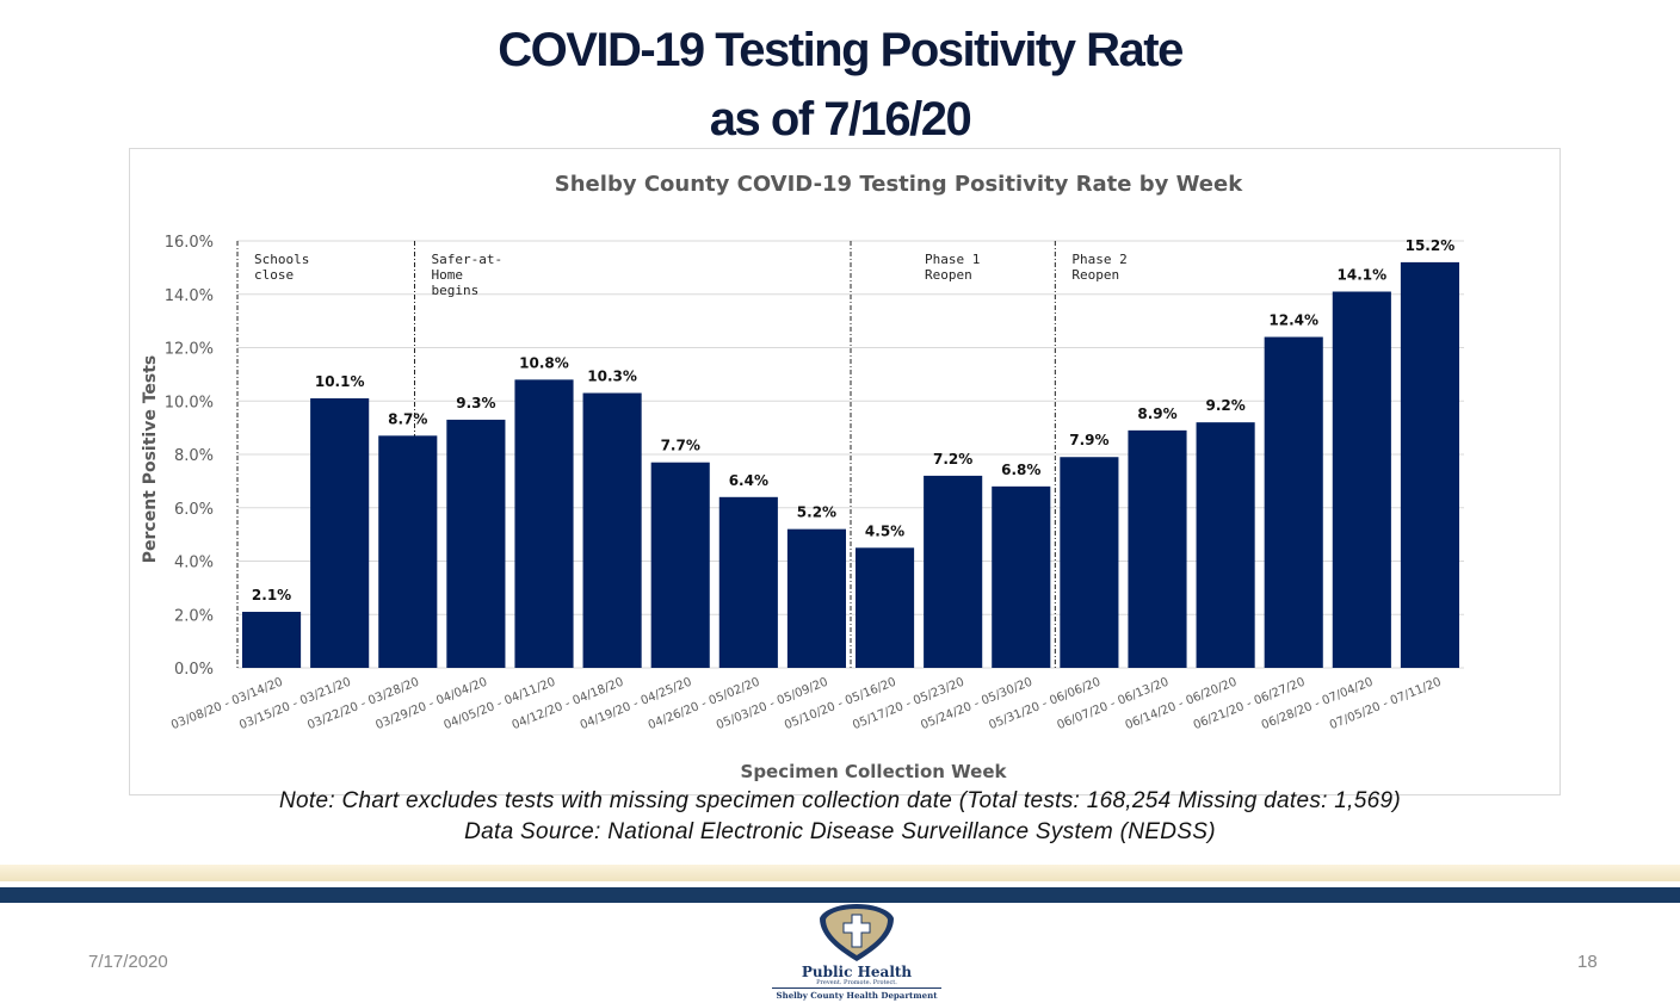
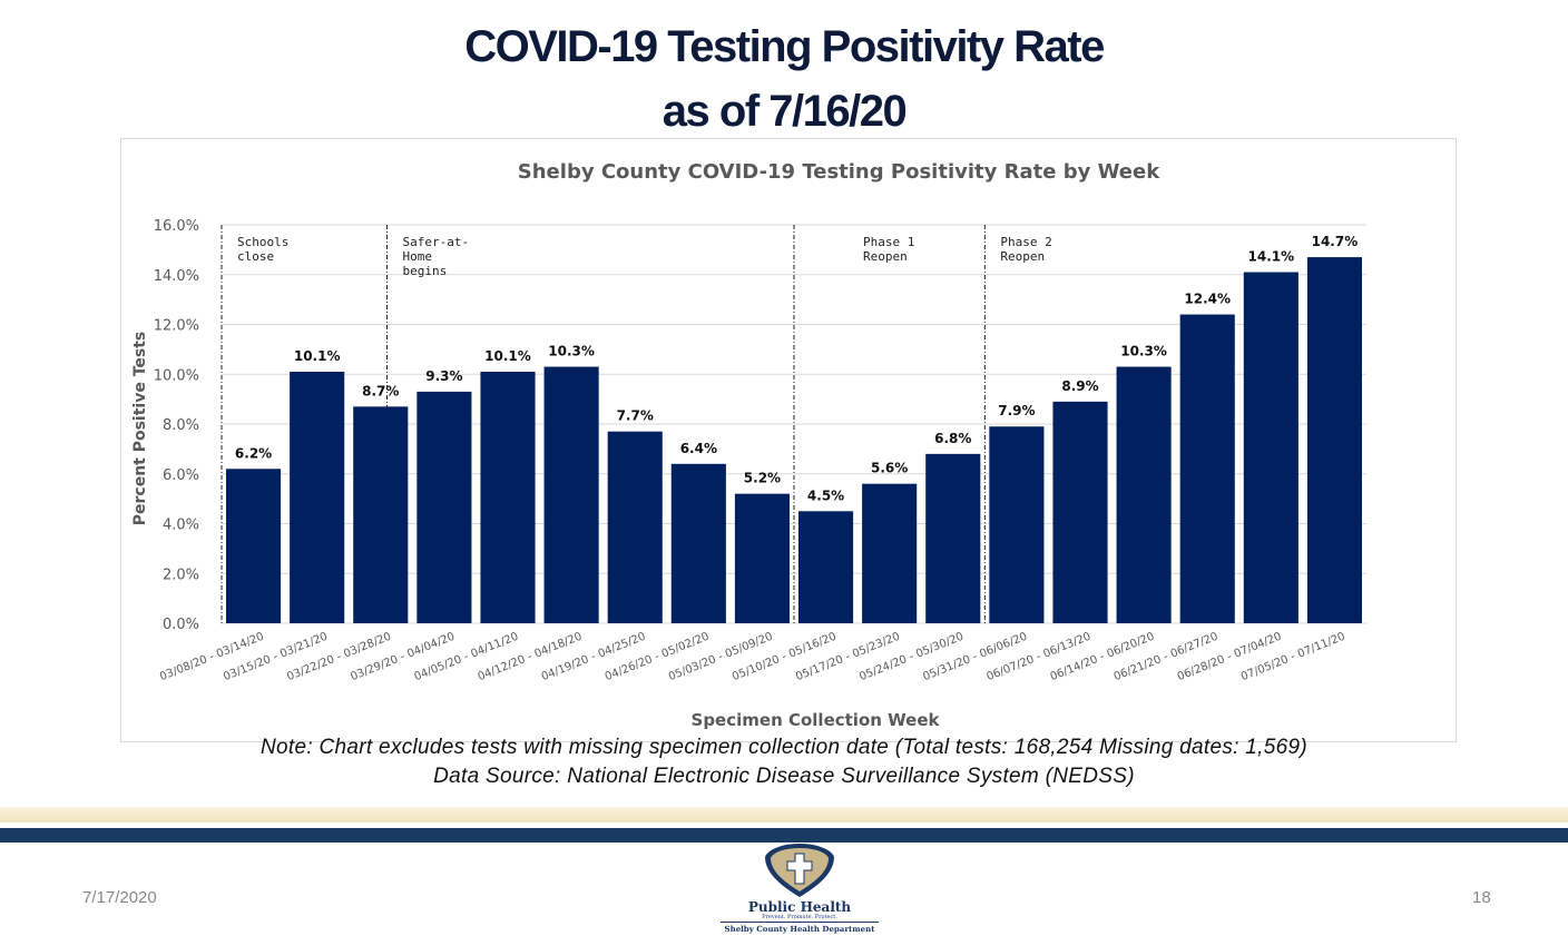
03/08/20 - 03/14/20: 2.1% -> 6.2%
04/05/20 - 04/11/20: 10.8% -> 10.1%
05/17/20 - 05/23/20: 7.2% -> 5.6%
06/14/20 - 06/20/20: 9.2% -> 10.3%
07/05/20 - 07/11/20: 15.2% -> 14.7%
